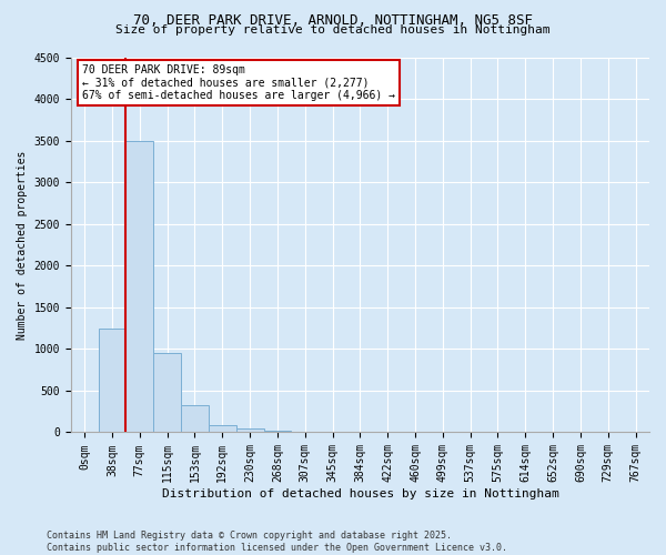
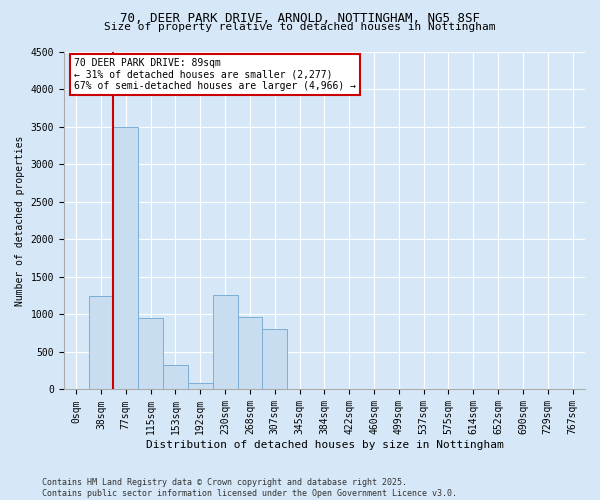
230sqm: 50 -> 1260
268sqm: 20 -> 960
307sqm: 10 -> 800
